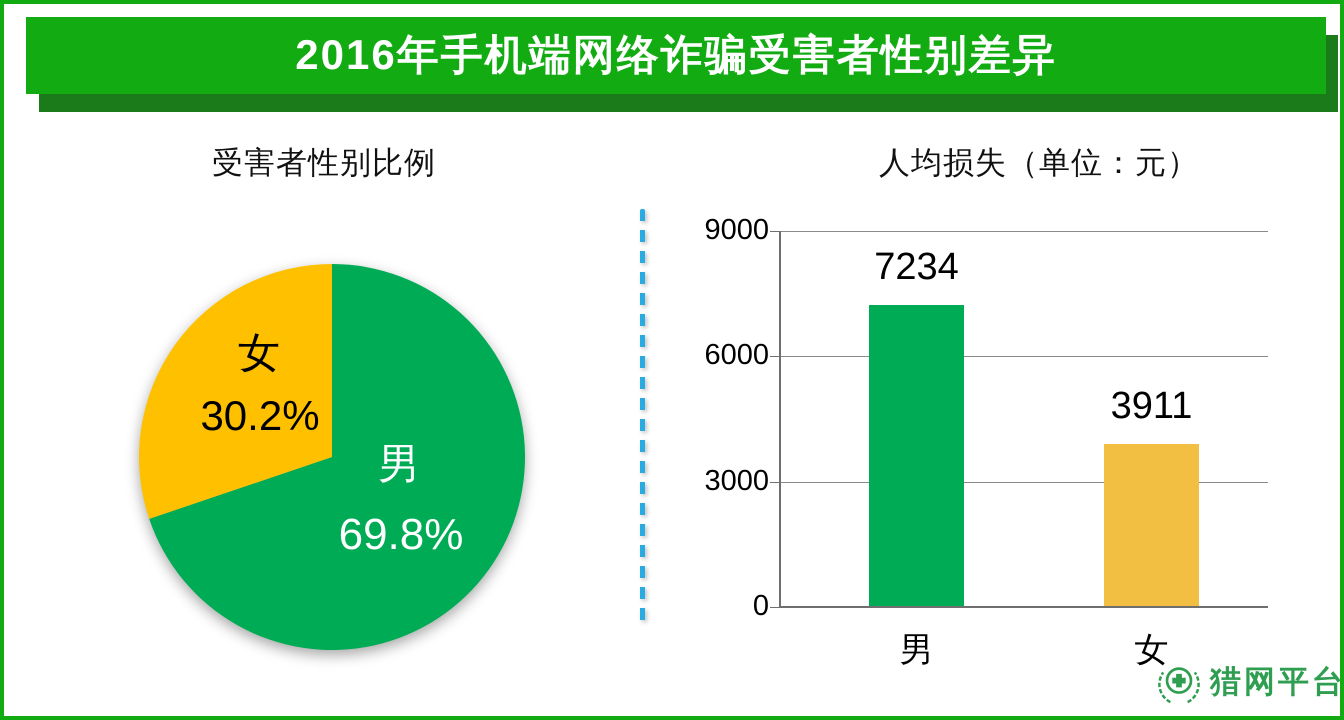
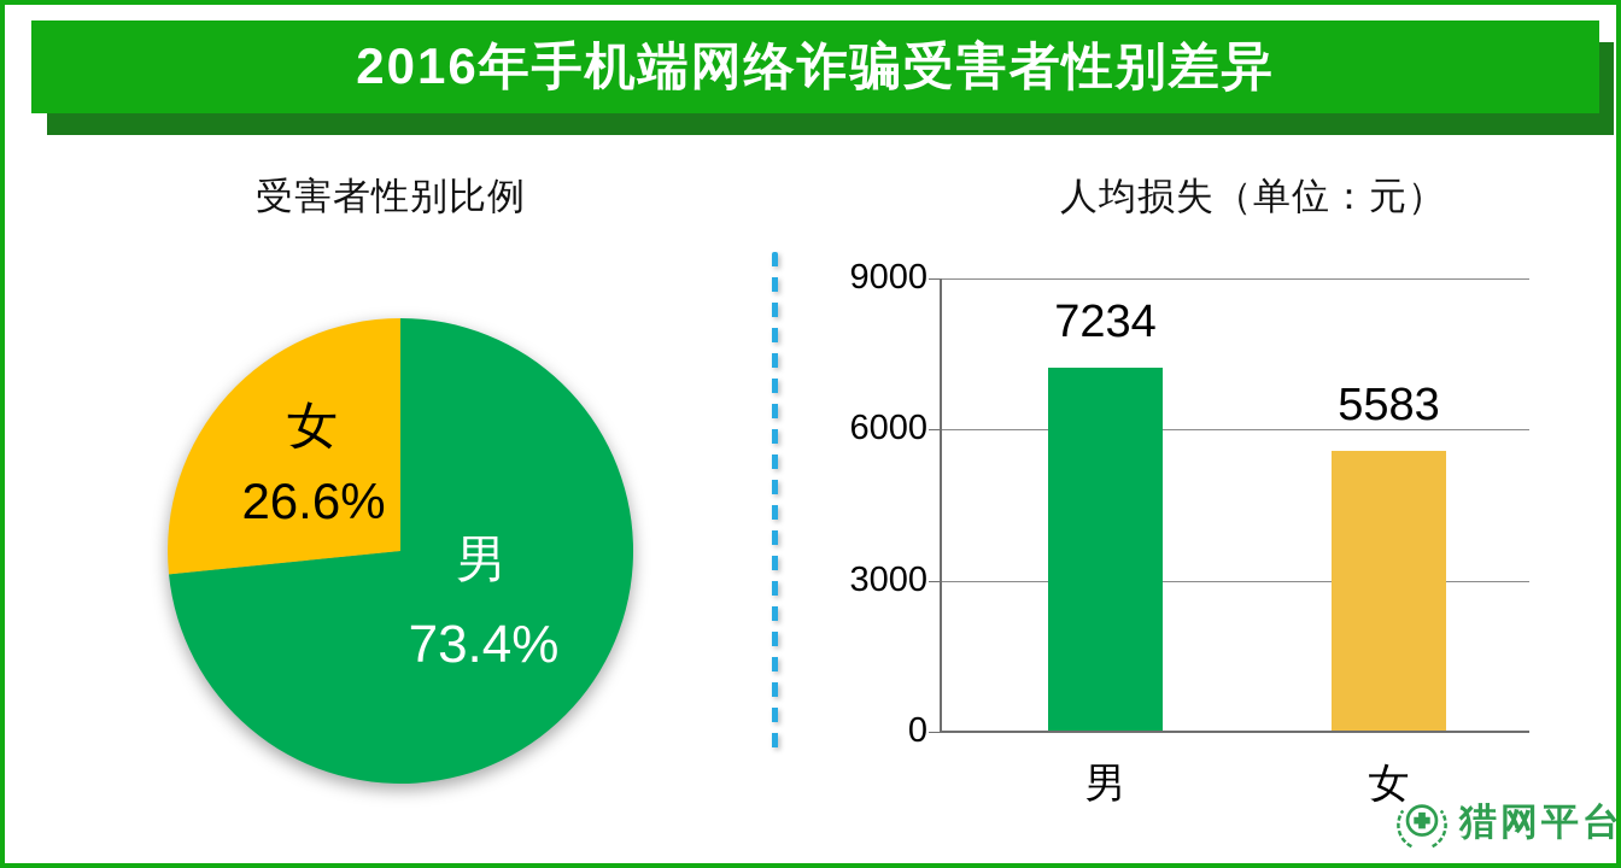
受害者性别比例/男: 69.8% -> 73.4%
受害者性别比例/女: 30.2% -> 26.6%
人均损失（单位：元）/女: 3911 -> 5583
